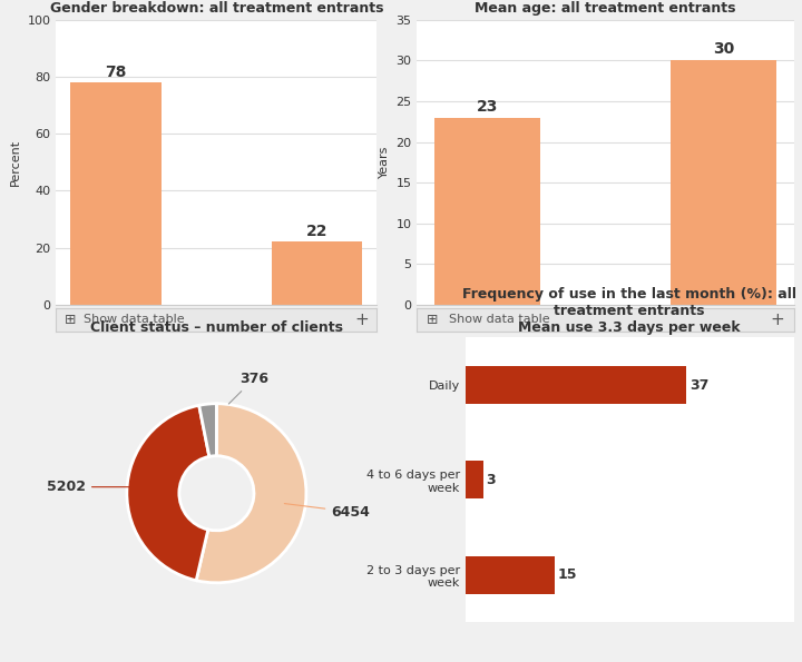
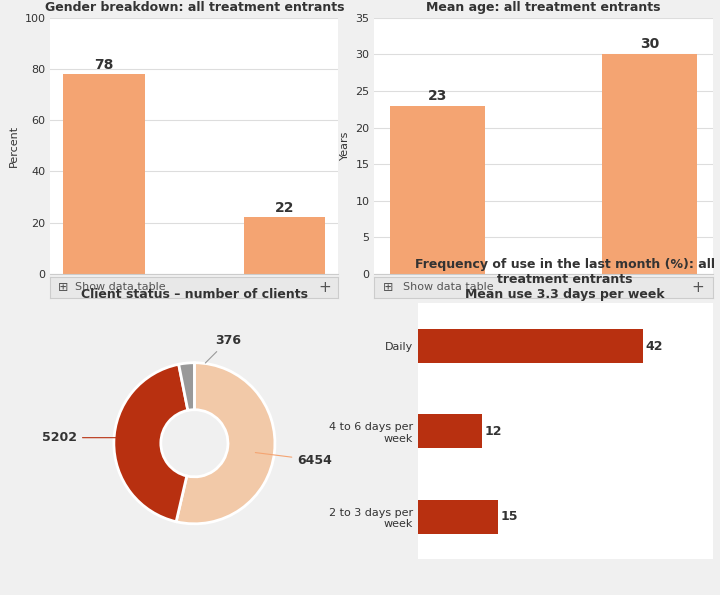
Daily: 37 -> 42
4 to 6 days per week: 3 -> 12
